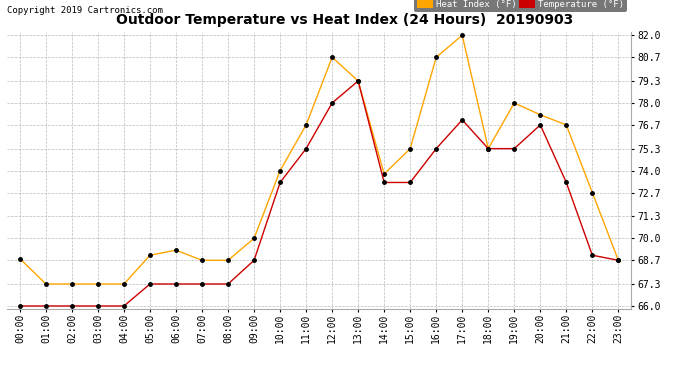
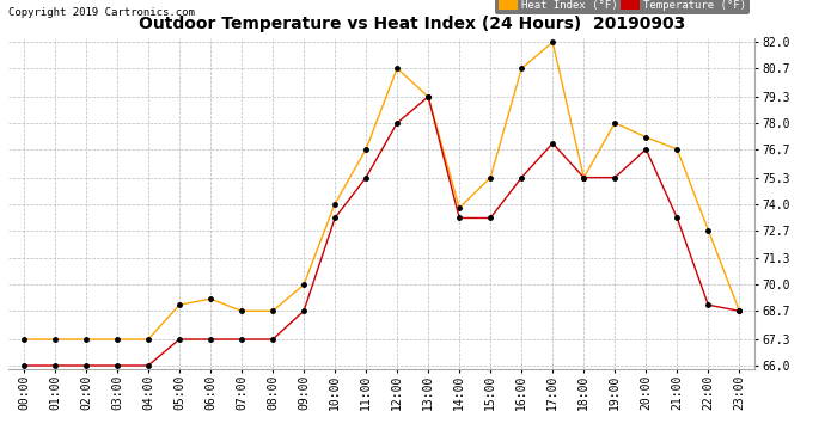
Heat Index (°F)/00:00: 68.8 -> 67.3
